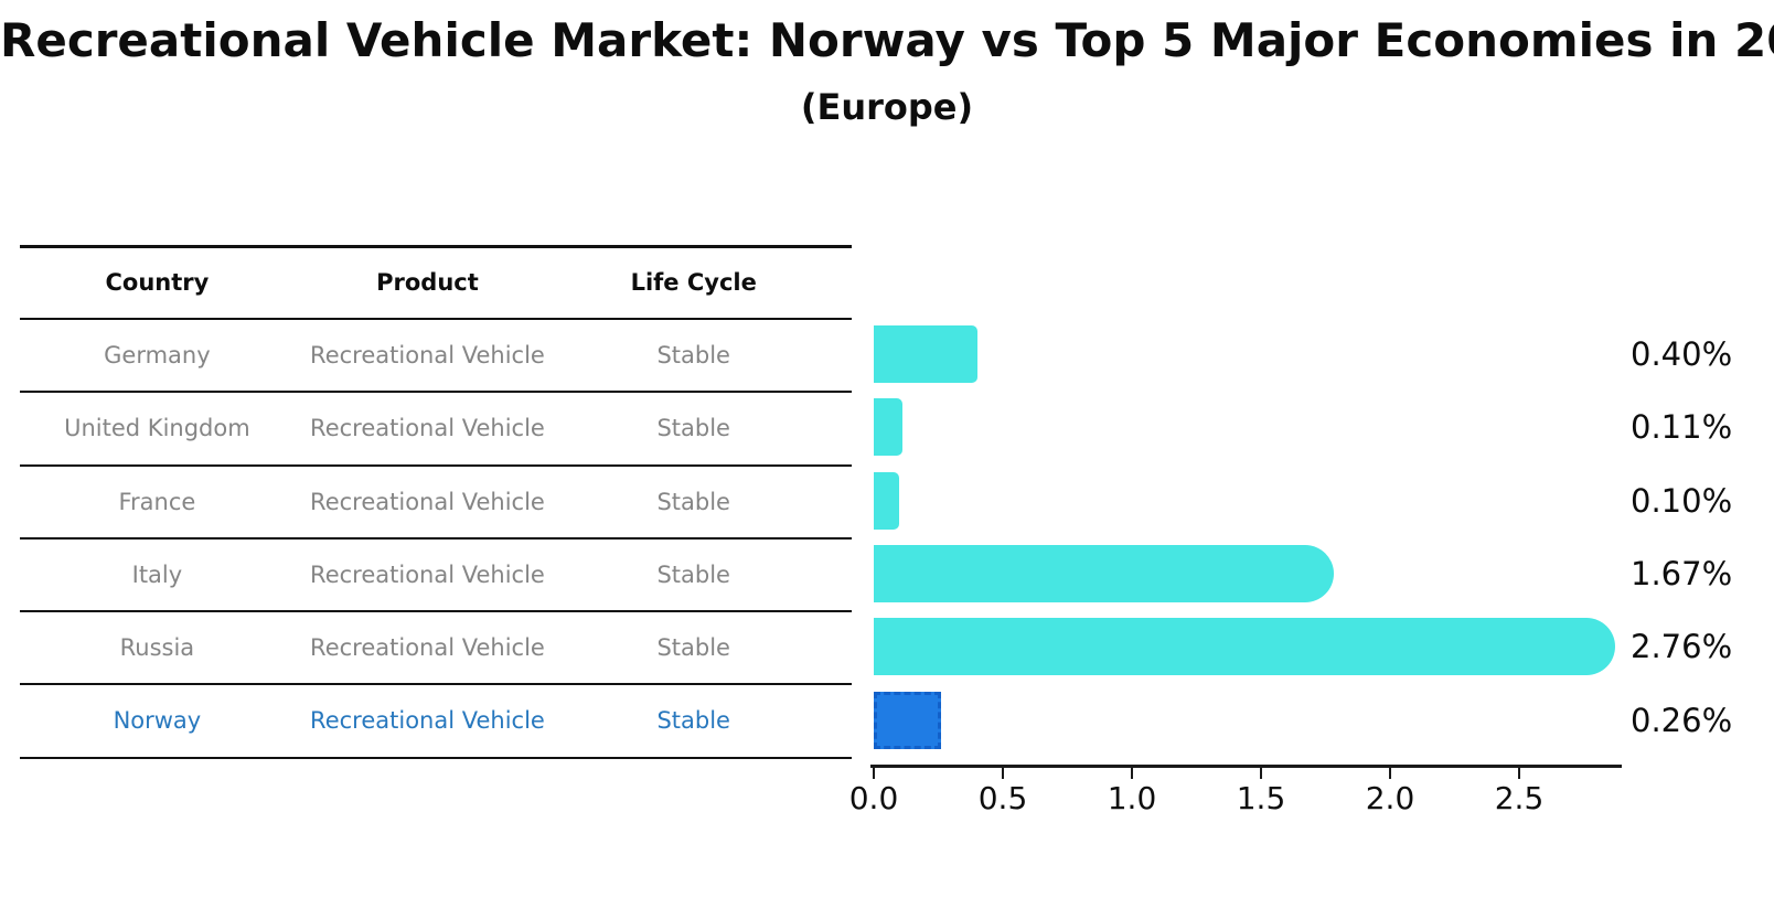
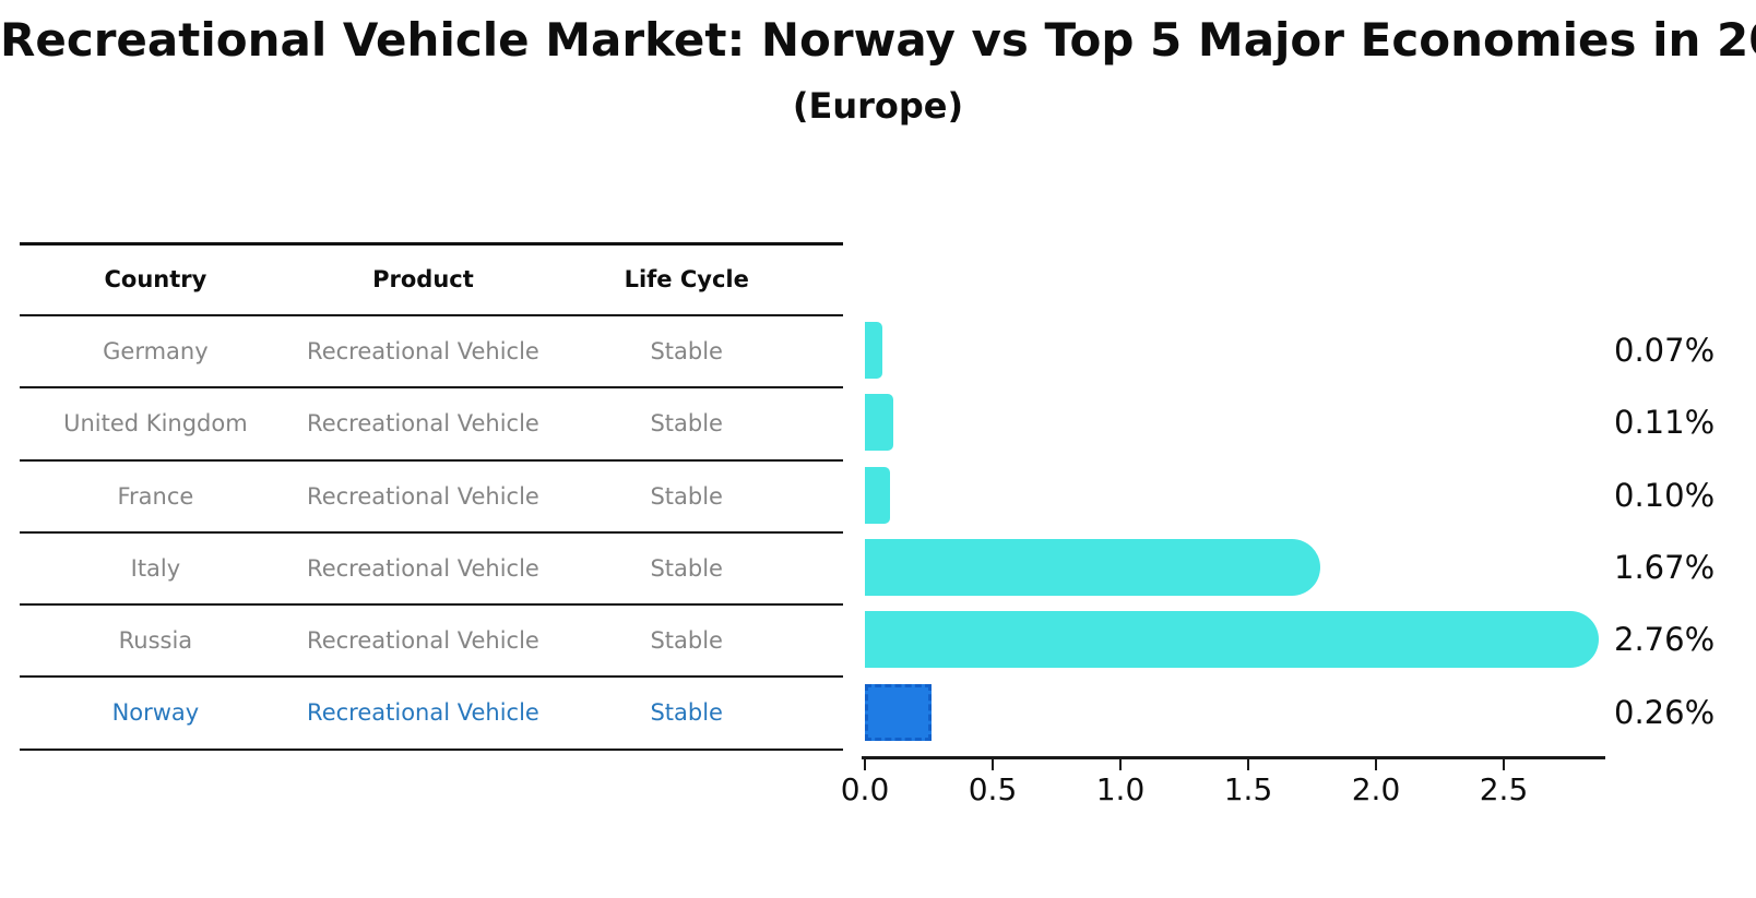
Germany: 0.40% -> 0.07%
